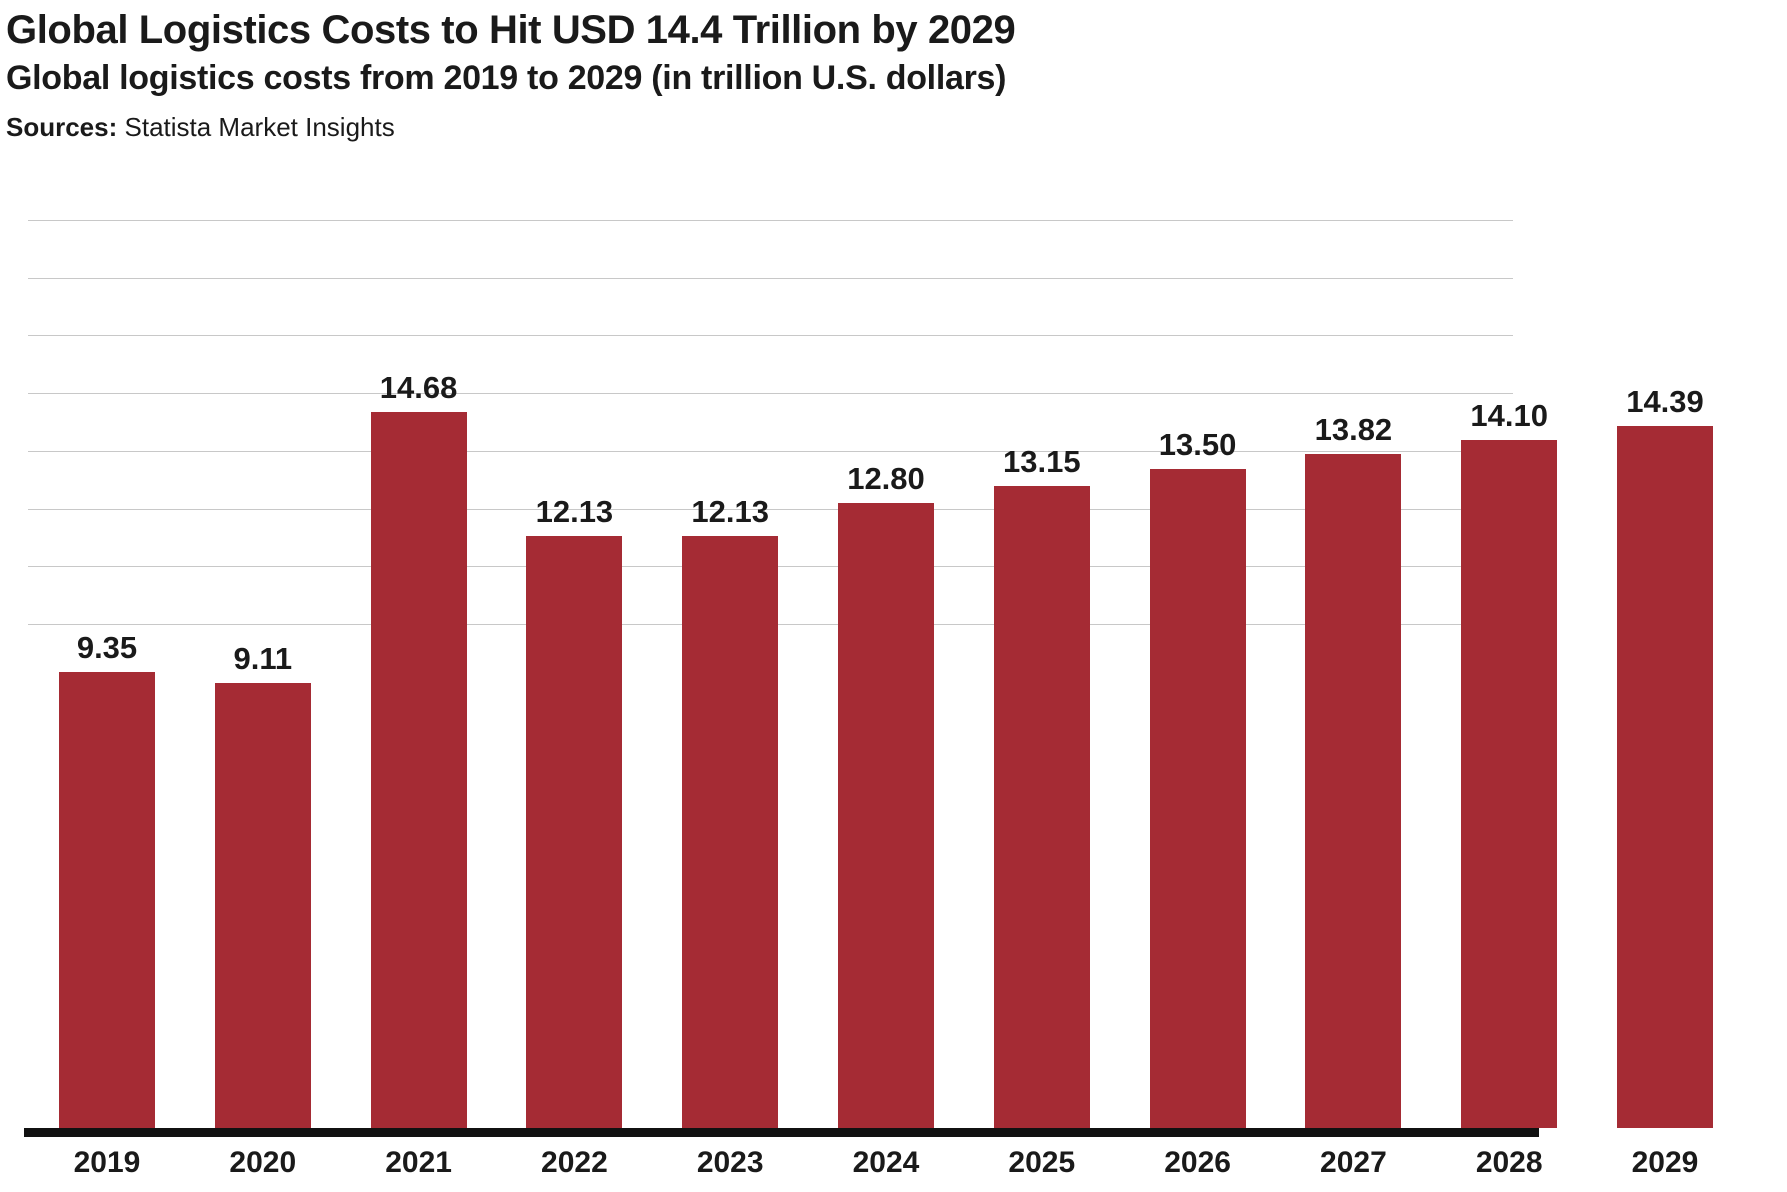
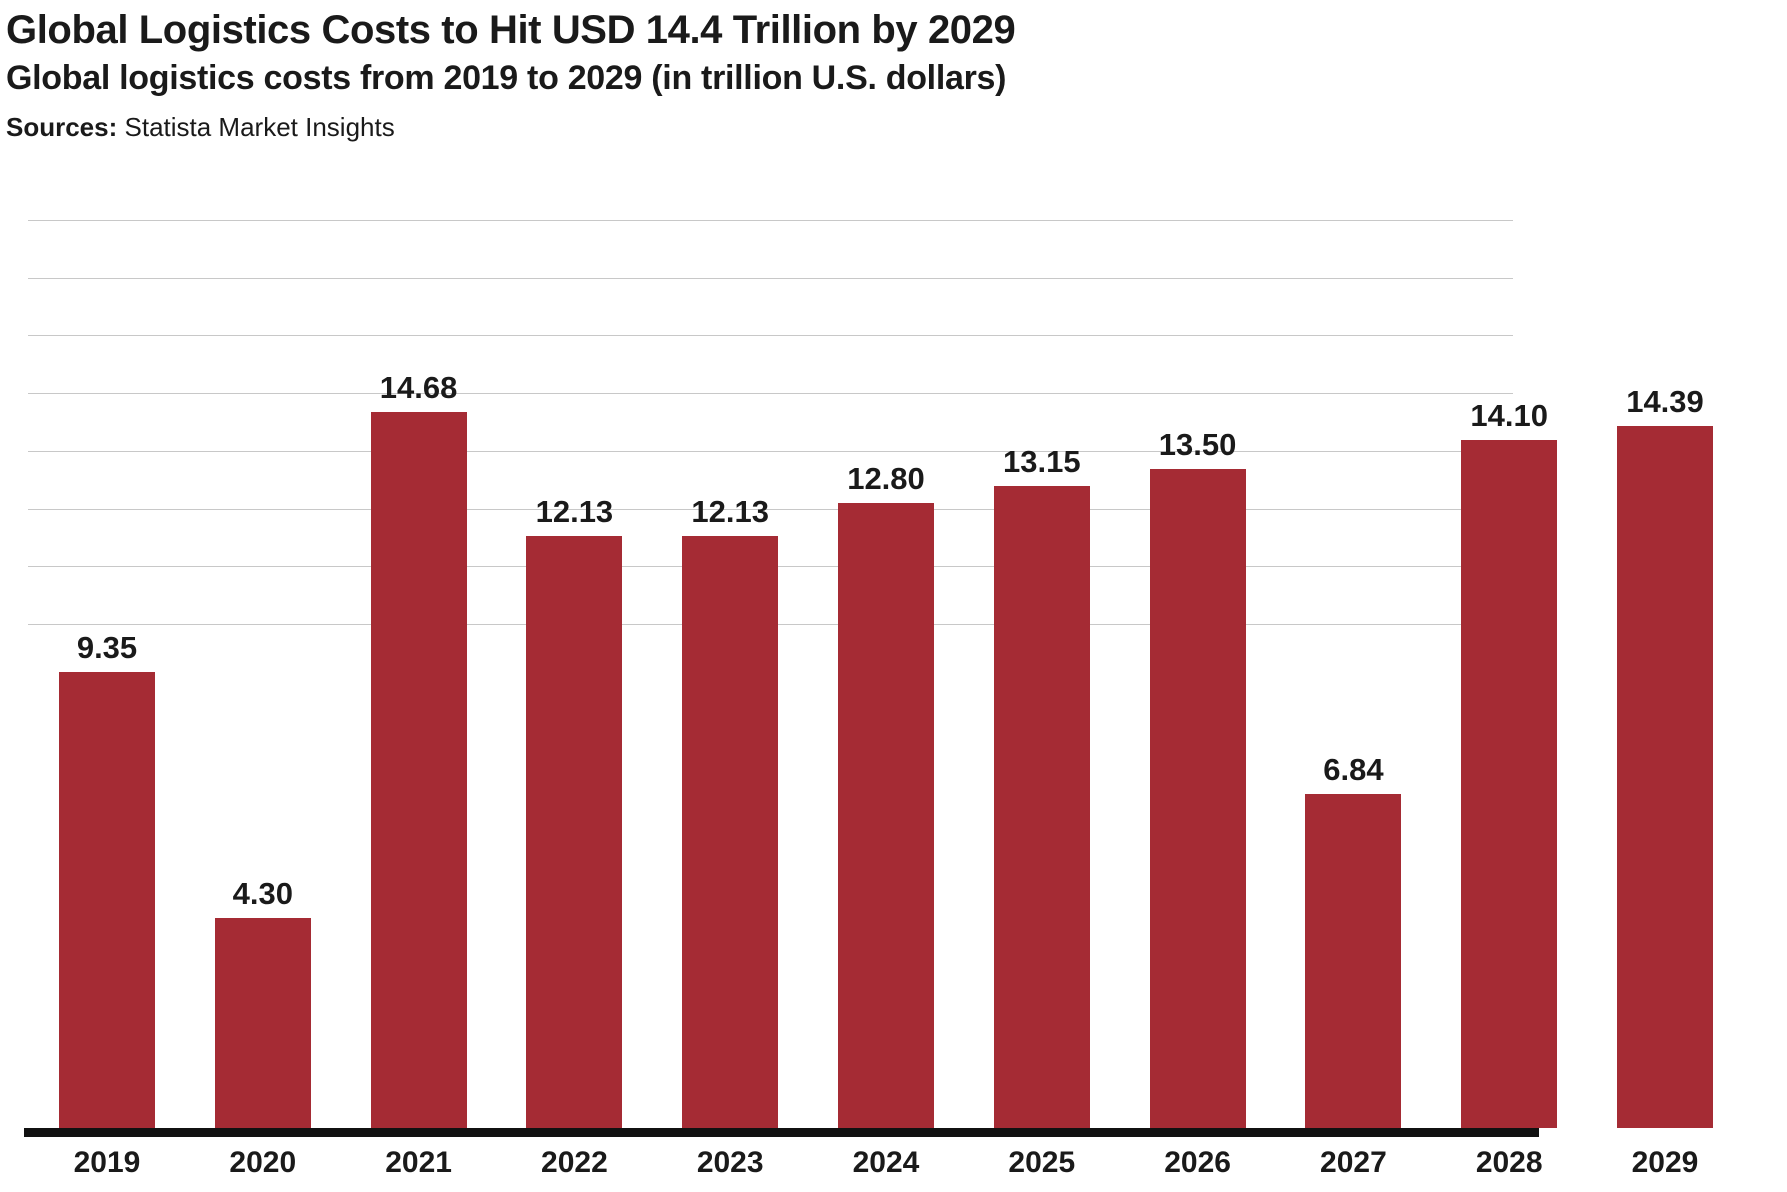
2020: 9.11 -> 4.30
2027: 13.82 -> 6.84
